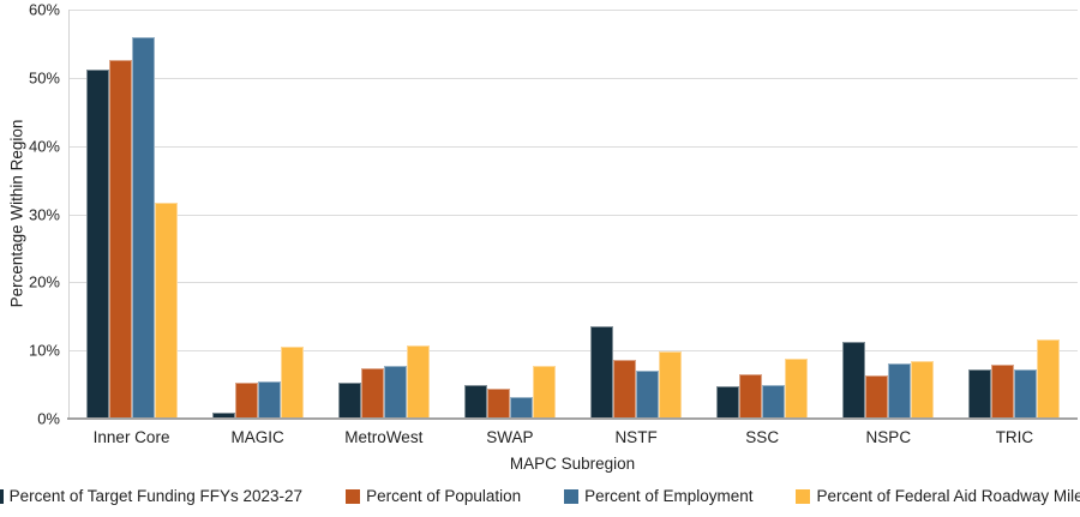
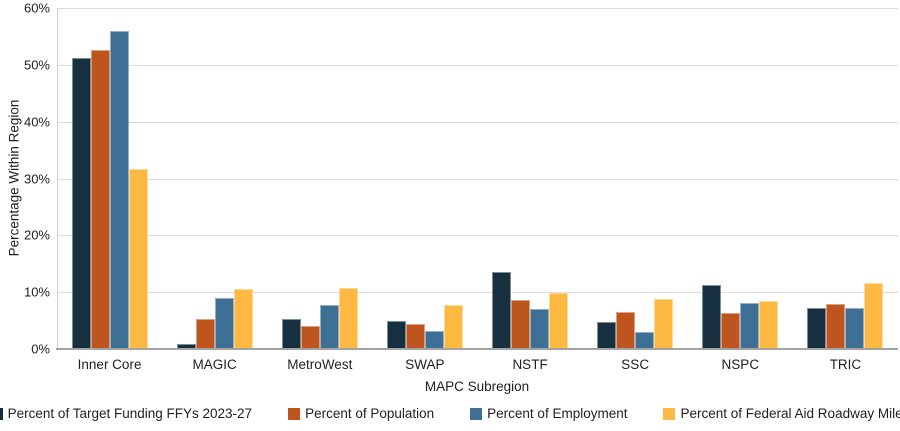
Percent of Employment/MAGIC: 6% -> 9%
Percent of Population/MetroWest: 7% -> 4%
Percent of Employment/SSC: 5% -> 3%
